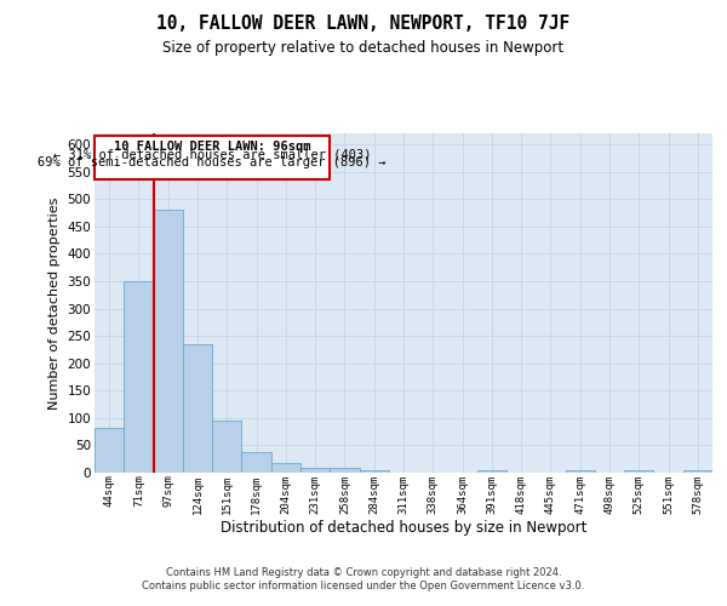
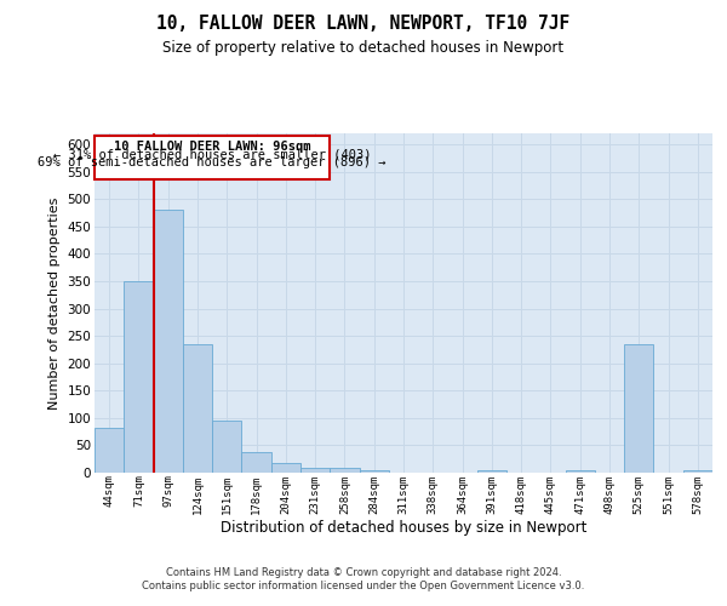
525sqm: 5 -> 235
